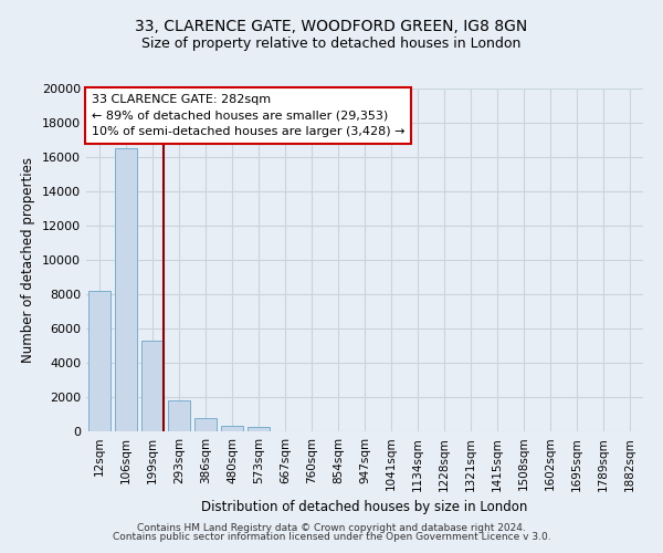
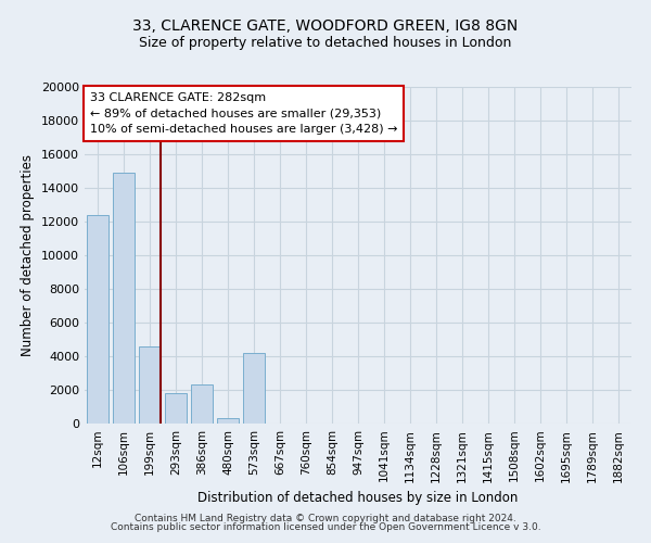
12sqm: 8200 -> 12400
106sqm: 16500 -> 14900
199sqm: 5300 -> 4600
386sqm: 800 -> 2300
573sqm: 300 -> 4200
